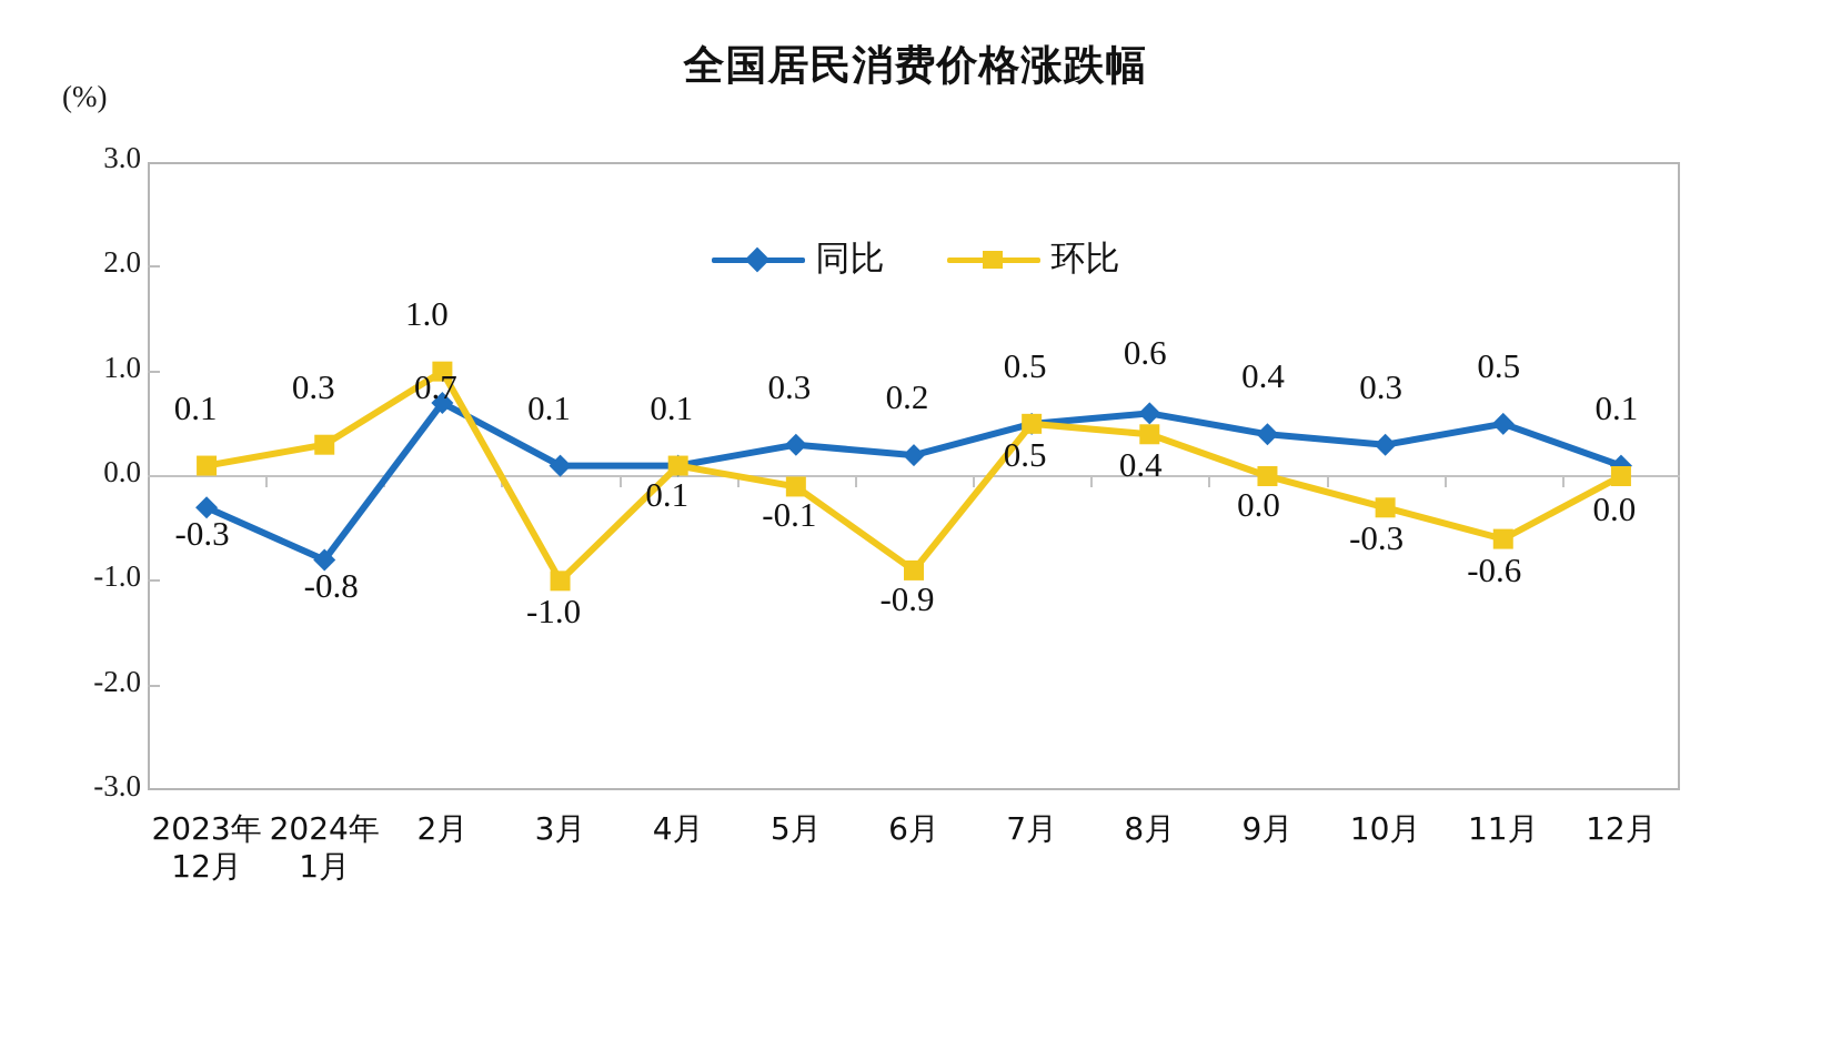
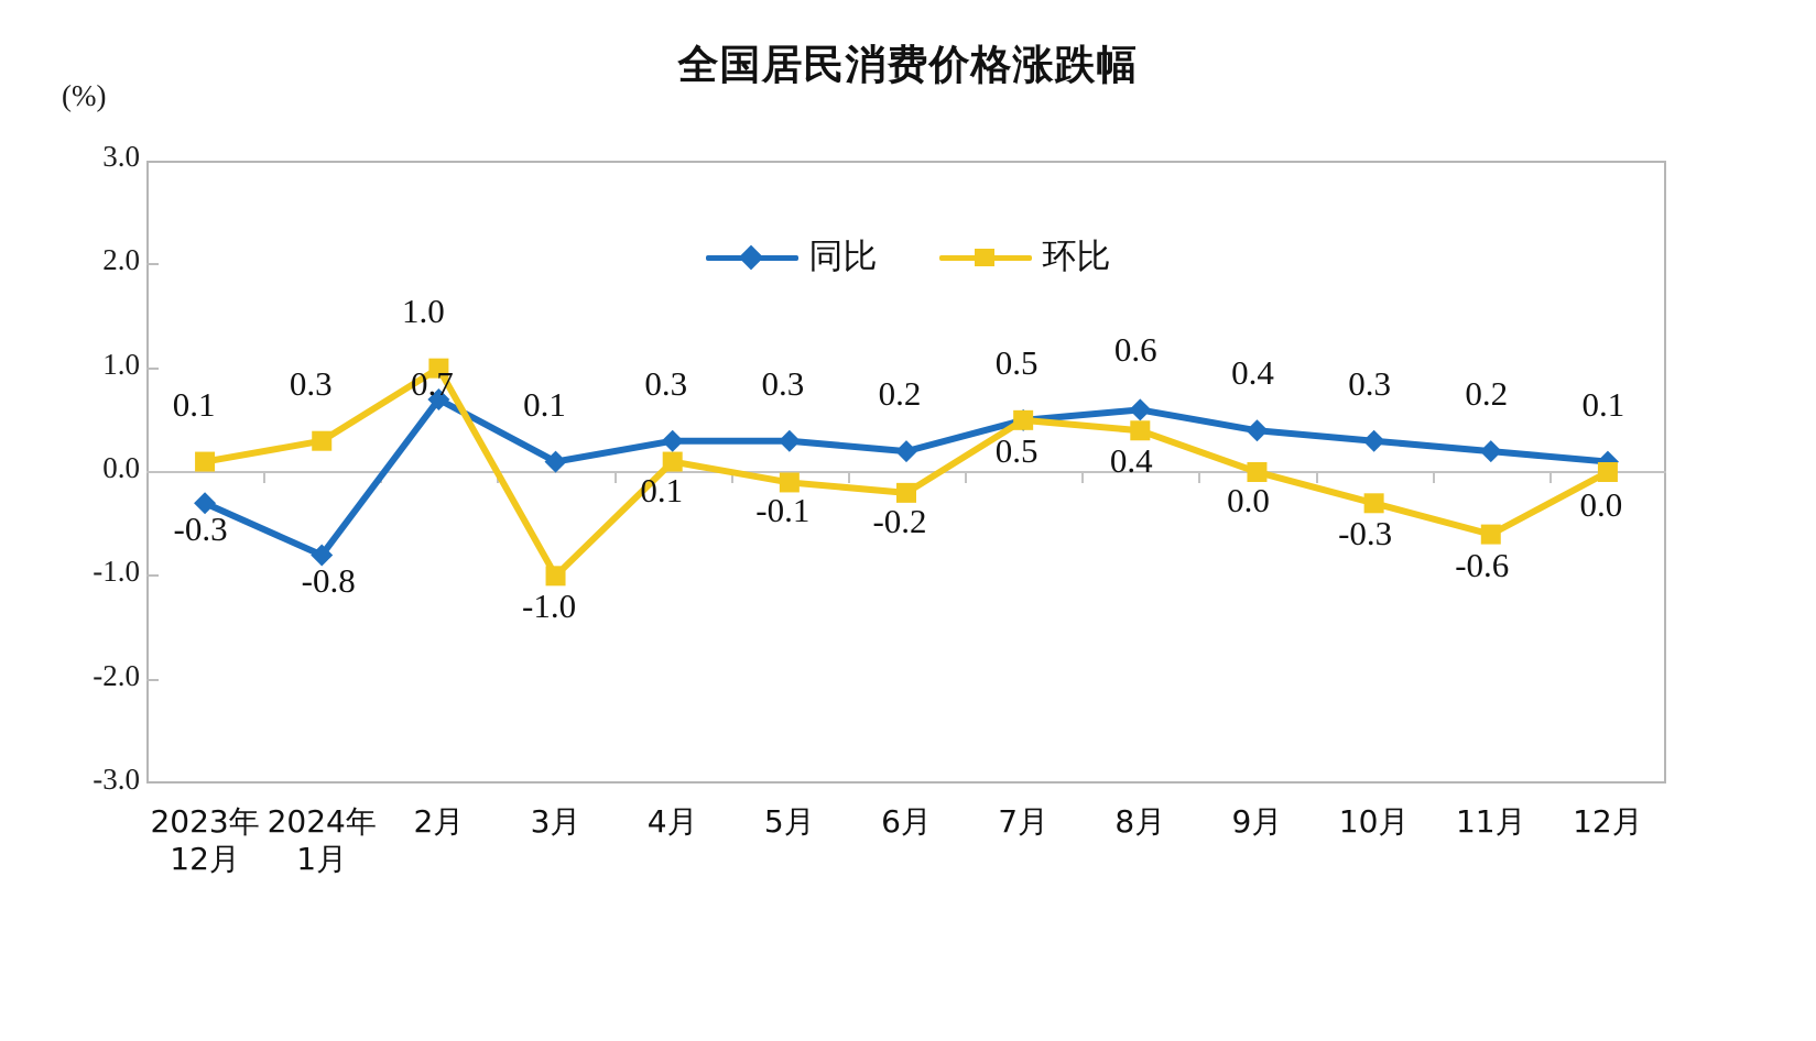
同比/4月: 0.1 -> 0.3
环比/6月: -0.9 -> -0.2
同比/11月: 0.5 -> 0.2
